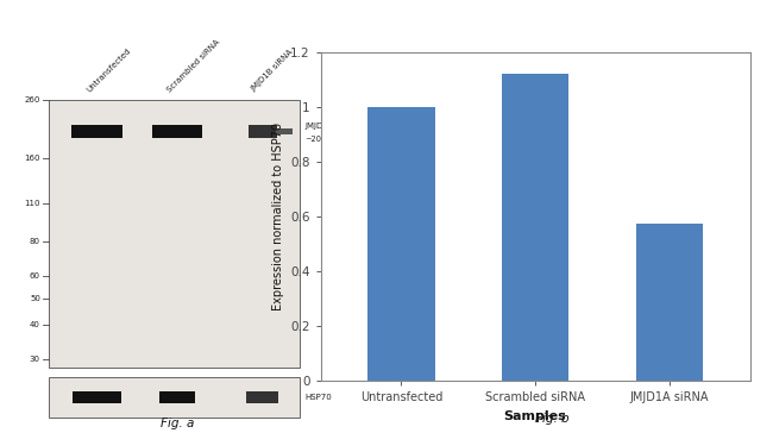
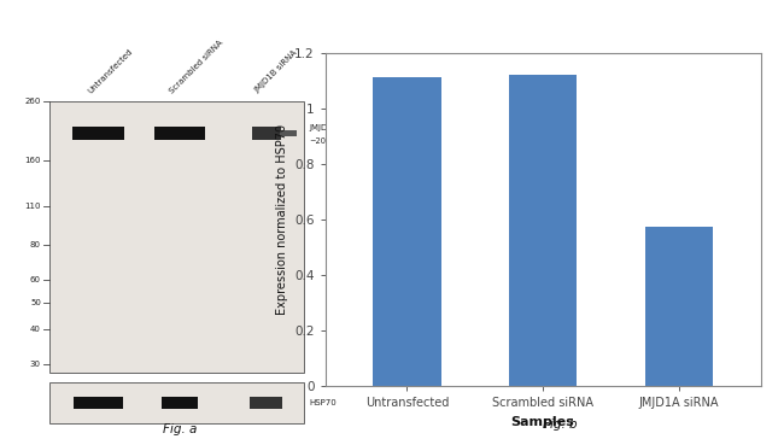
Untransfected: 1.000 -> 1.110
